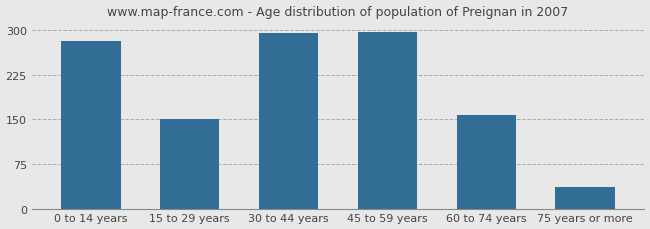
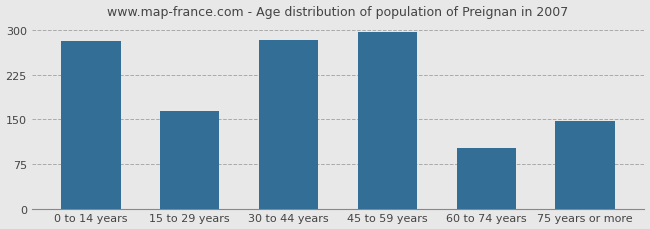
15 to 29 years: 151 -> 164
30 to 44 years: 296 -> 284
60 to 74 years: 158 -> 102
75 years or more: 37 -> 148
